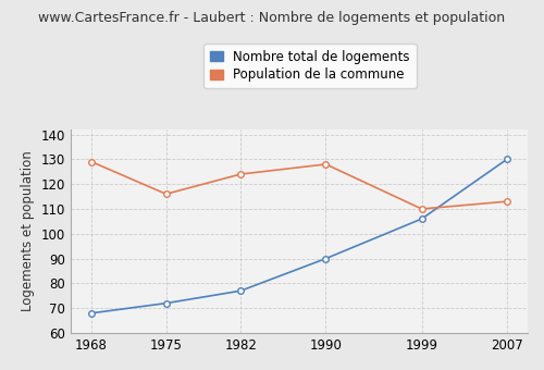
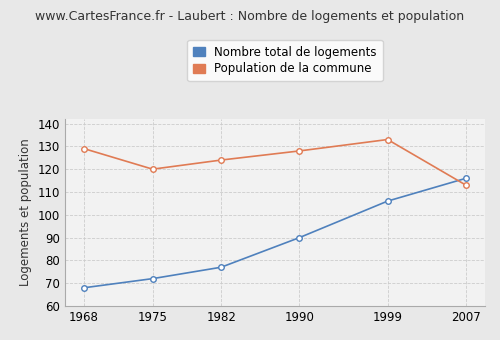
Population de la commune/1975: 116 -> 120
Population de la commune/1999: 110 -> 133
Nombre total de logements/2007: 130 -> 116
